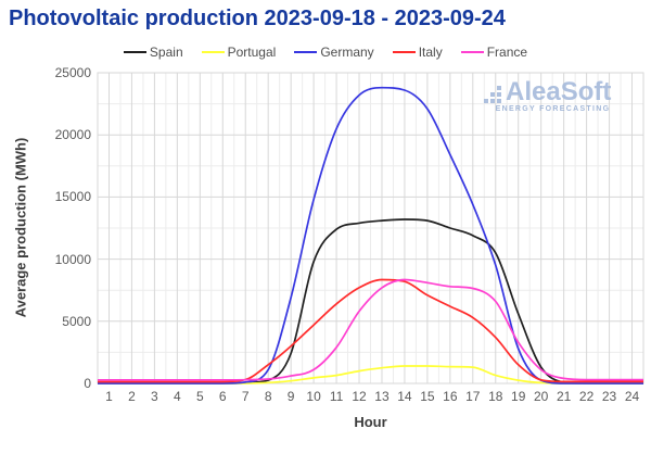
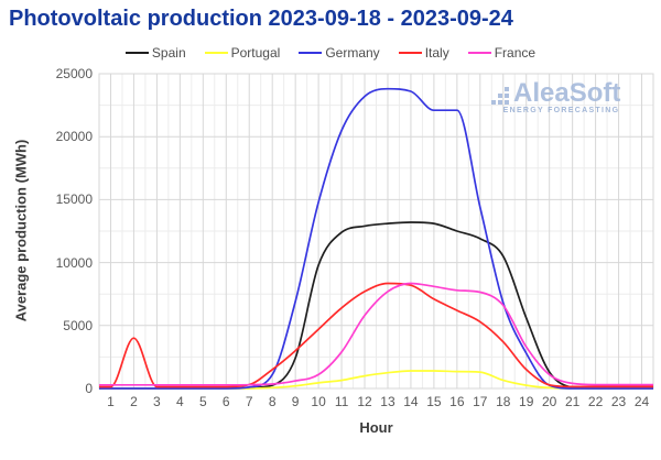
Italy/2: 100 -> 4000
Germany/16: 18400 -> 22100
Germany/18: 9500 -> 6800
